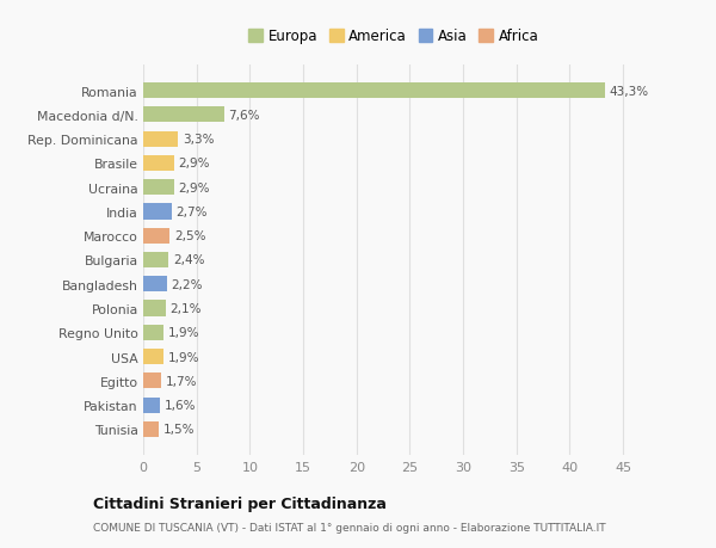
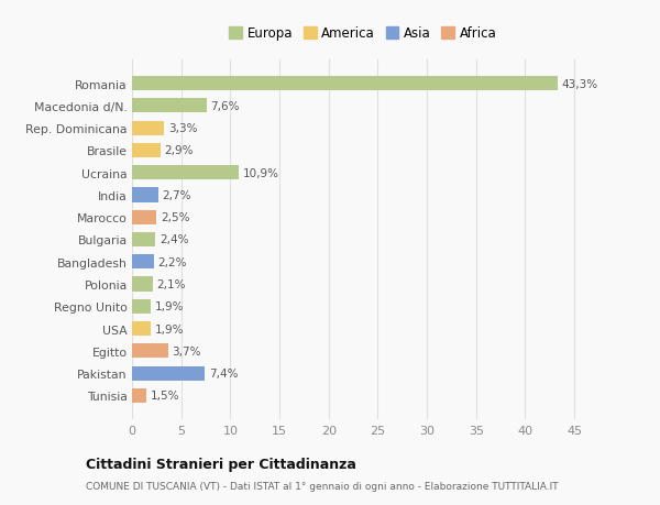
Ucraina: 2,9% -> 10,9%
Egitto: 1,7% -> 3,7%
Pakistan: 1,6% -> 7,4%
